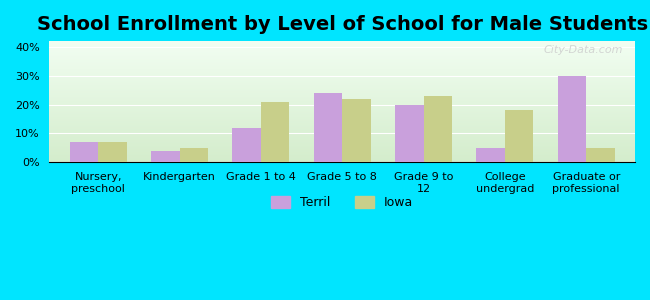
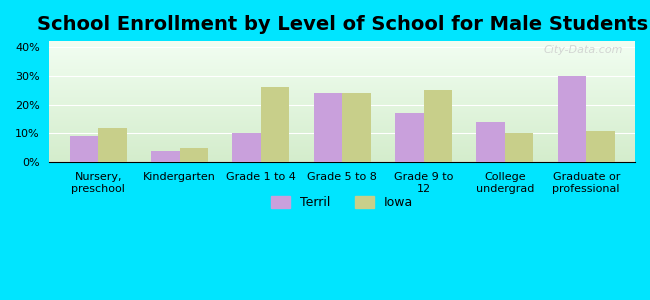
Terril/Nursery, preschool: 7% -> 9%
Iowa/Nursery, preschool: 7% -> 12%
Terril/Grade 1 to 4: 12% -> 10%
Iowa/Grade 1 to 4: 21% -> 26%
Iowa/Grade 5 to 8: 22% -> 24%
Terril/Grade 9 to 12: 20% -> 17%
Iowa/Grade 9 to 12: 23% -> 25%
Terril/College undergrad: 5% -> 14%
Iowa/College undergrad: 18% -> 10%
Iowa/Graduate or professional: 5% -> 11%
